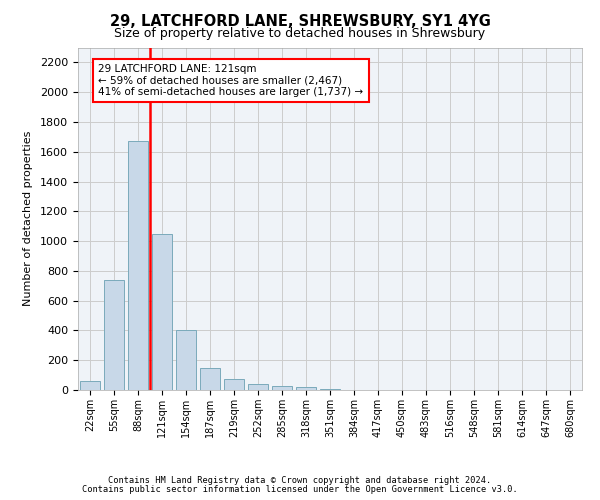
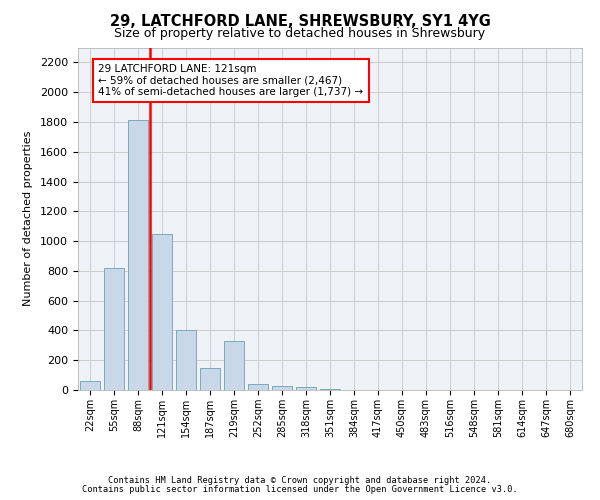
55sqm: 740 -> 820
88sqm: 1670 -> 1810
219sqm: 80 -> 330
